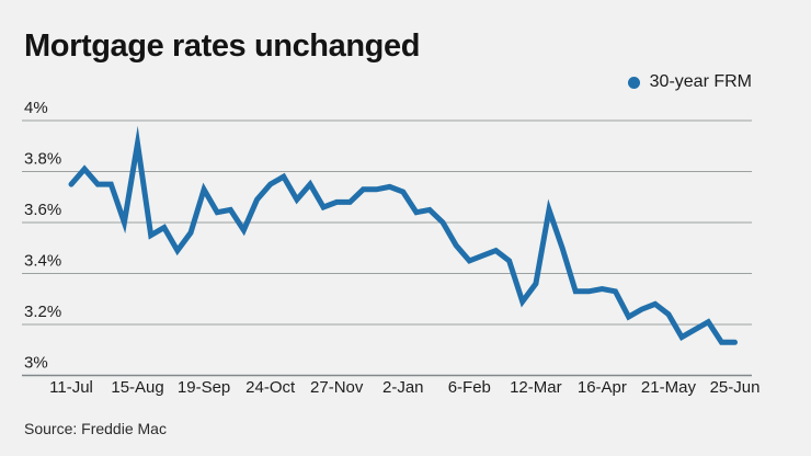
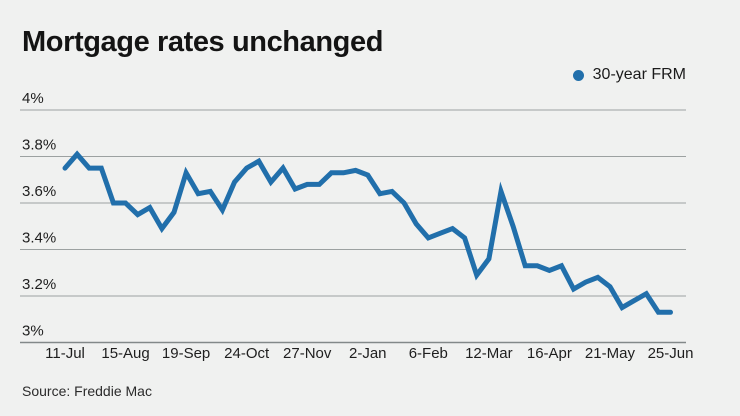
15-Aug: 3.91% -> 3.60%
16-Apr: 3.34% -> 3.31%
